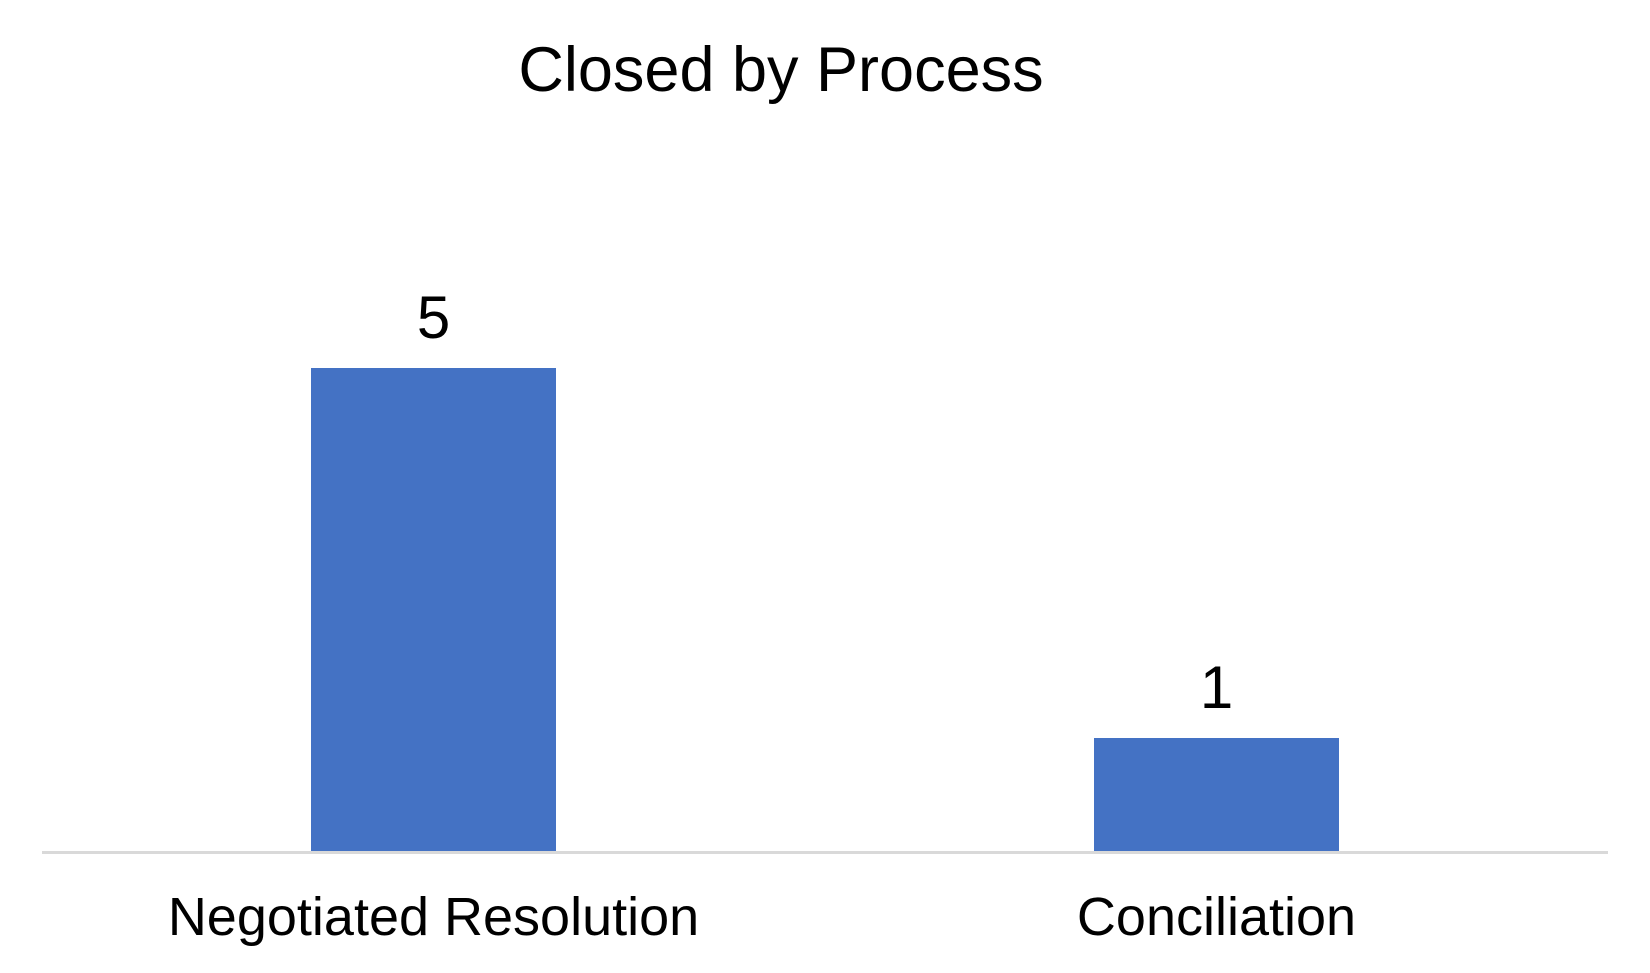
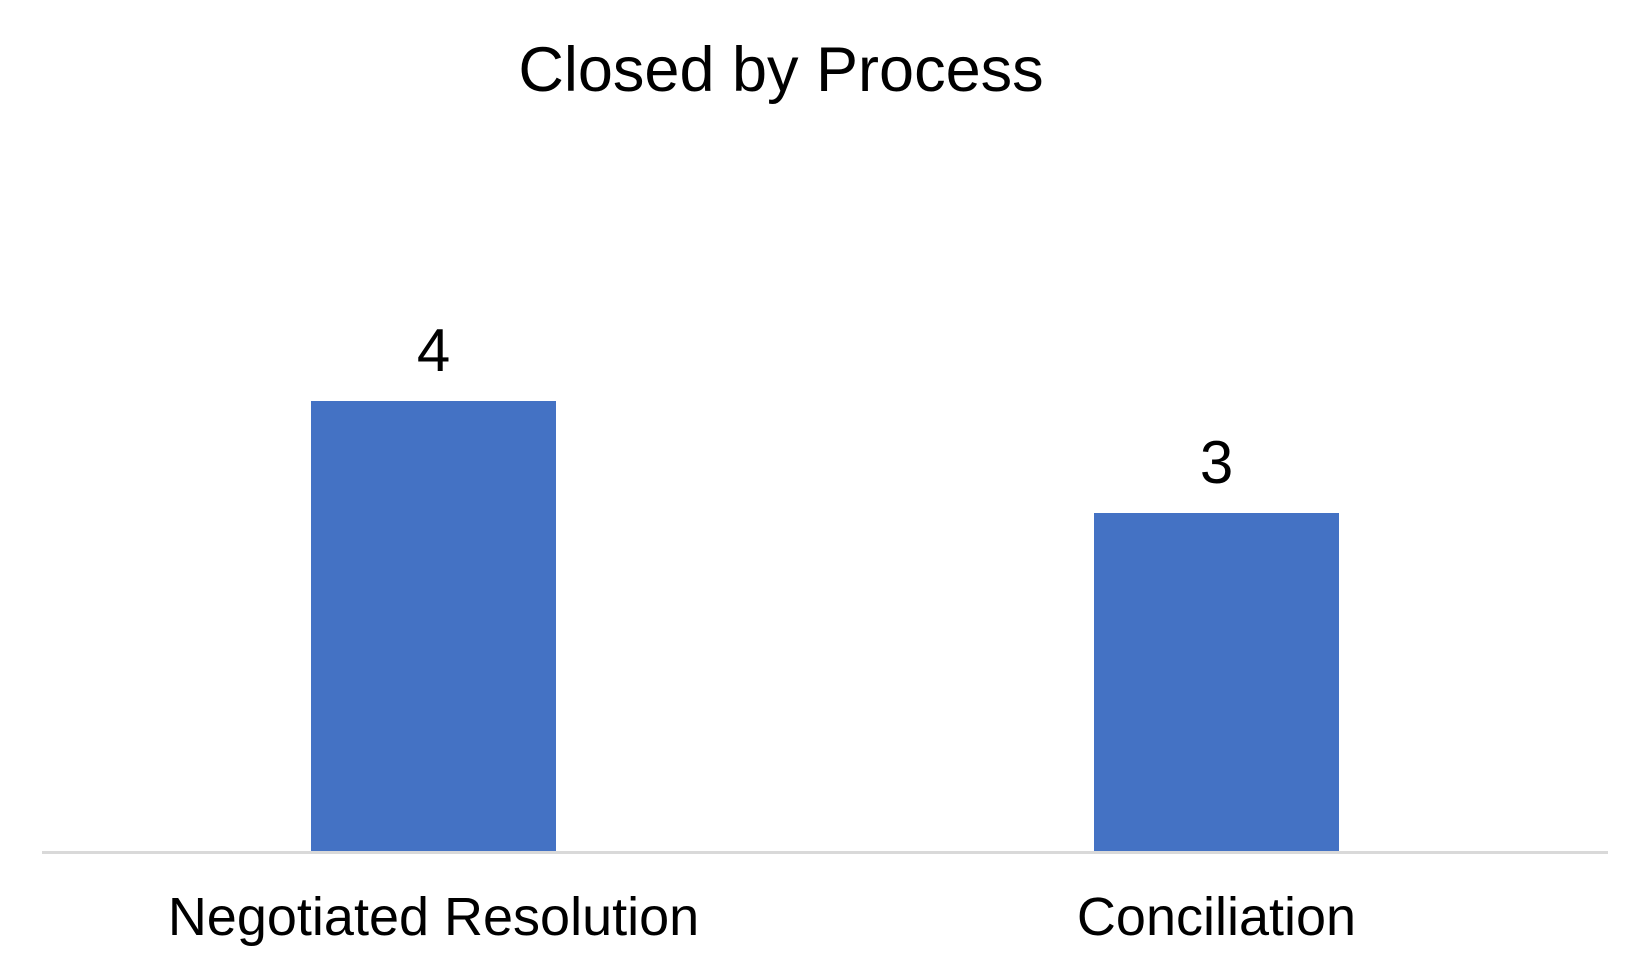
Negotiated Resolution: 5 -> 4
Conciliation: 1 -> 3
